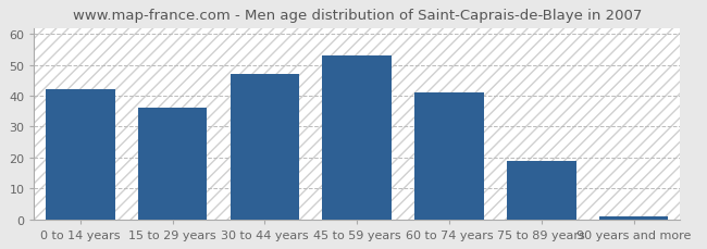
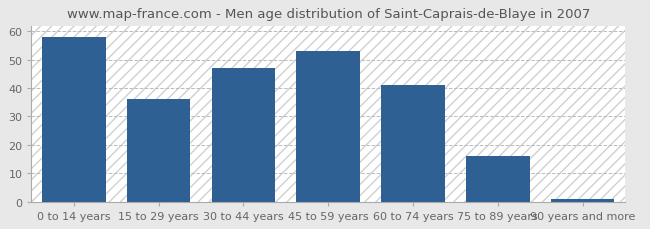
0 to 14 years: 42 -> 58
75 to 89 years: 19 -> 16
